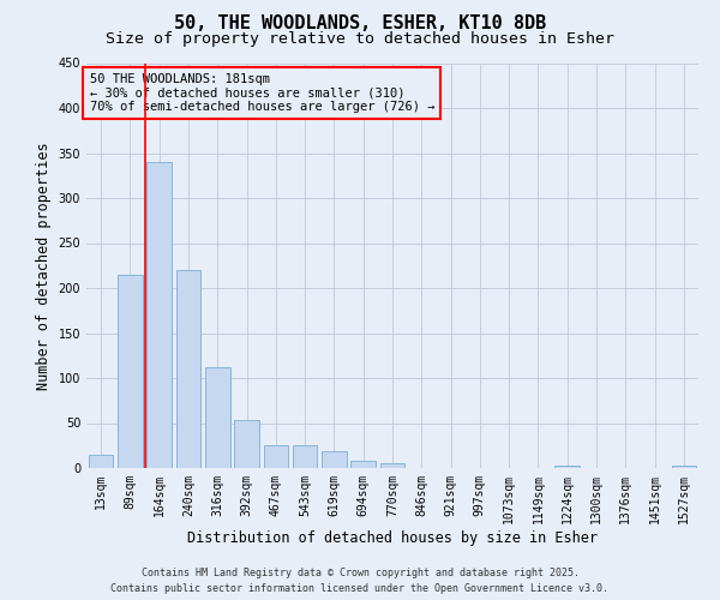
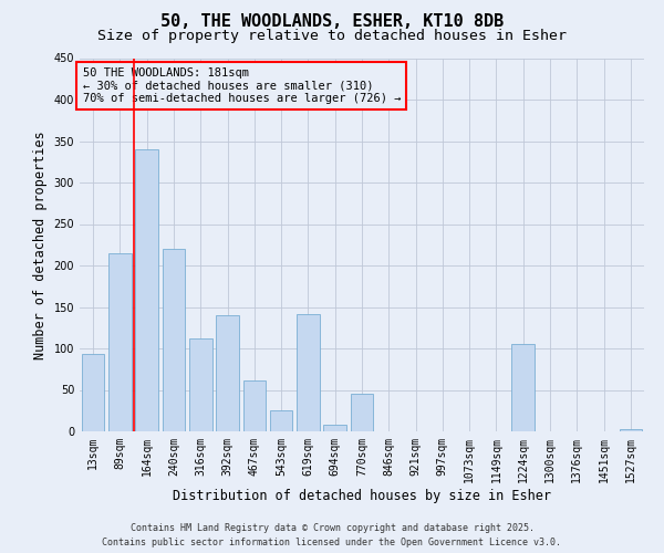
13sqm: 15 -> 94
392sqm: 54 -> 140
467sqm: 26 -> 62
619sqm: 19 -> 142
770sqm: 5 -> 46
1224sqm: 3 -> 106
